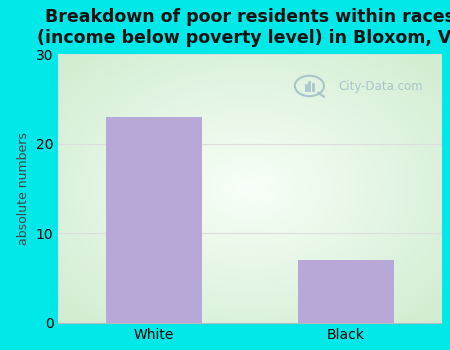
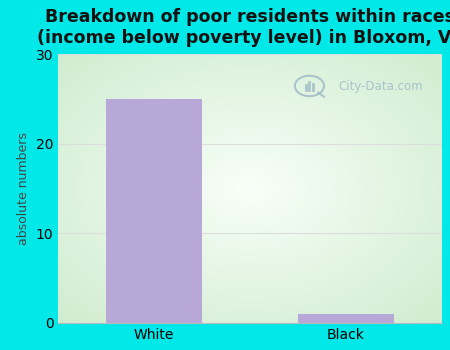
White: 23 -> 25
Black: 7 -> 1
